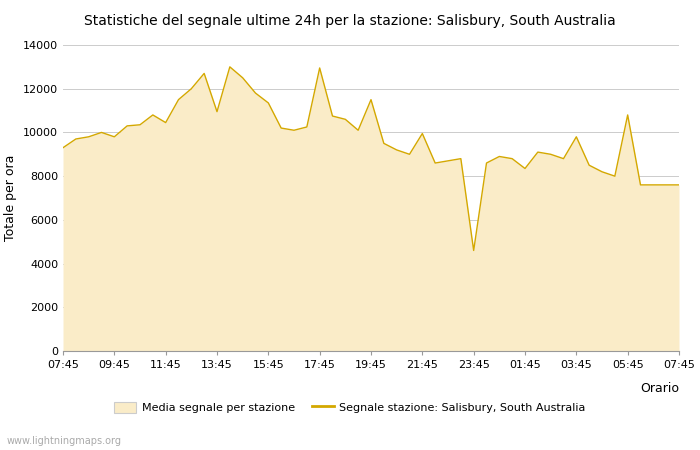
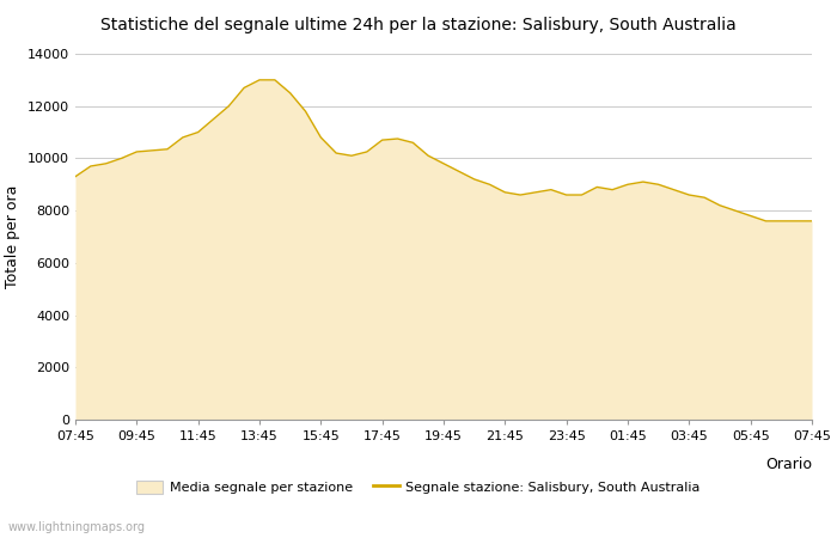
09:45: 9800 -> 10250
11:45: 10450 -> 11000
13:45: 10950 -> 13000
15:45: 11350 -> 10800
17:45: 12950 -> 10700
19:45: 11500 -> 9800
21:45: 9950 -> 8700
23:45: 4600 -> 8600
01:45: 8350 -> 9000
03:45: 9800 -> 8600
05:45: 10800 -> 7800
